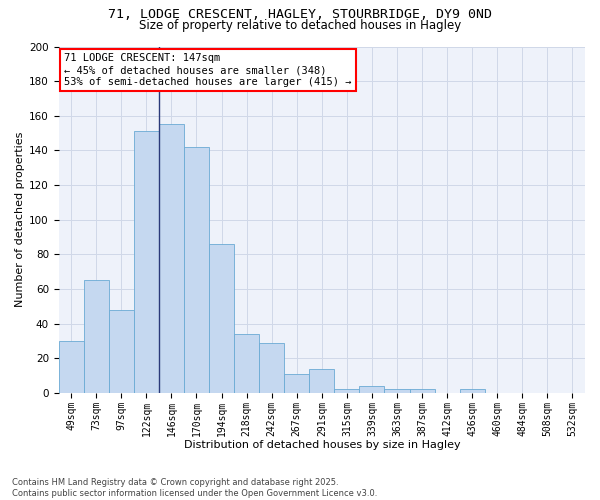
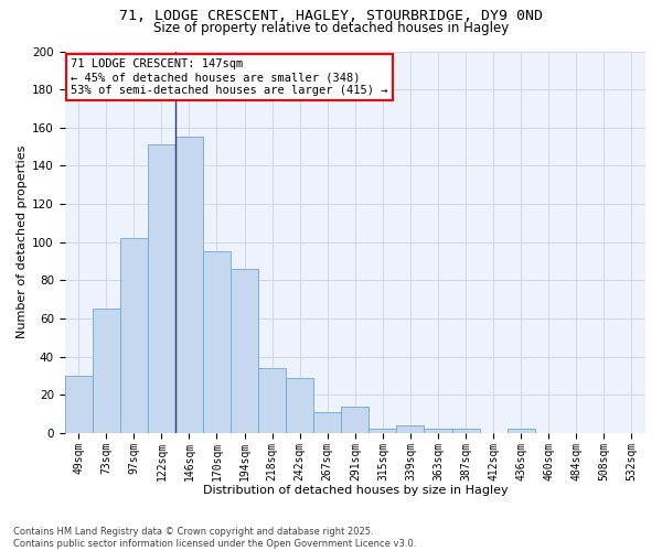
97sqm: 48 -> 102
170sqm: 142 -> 95
